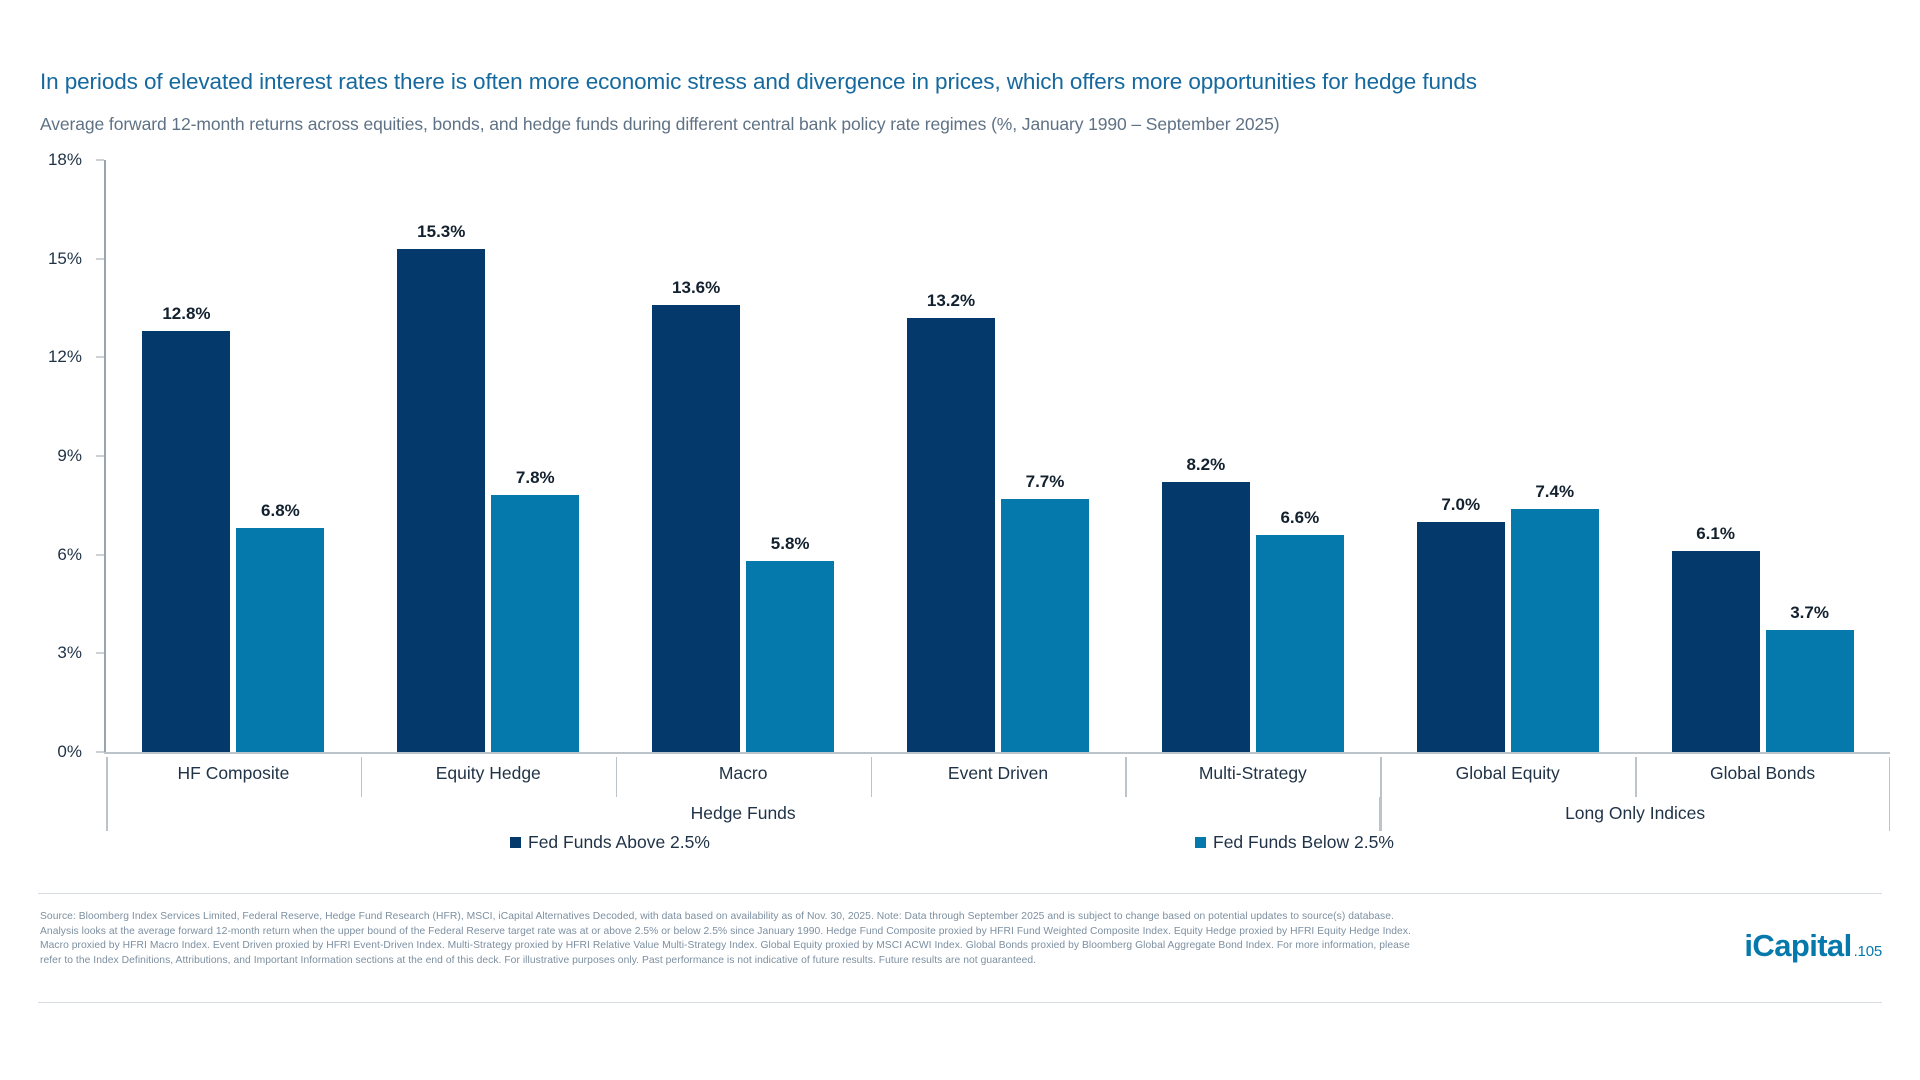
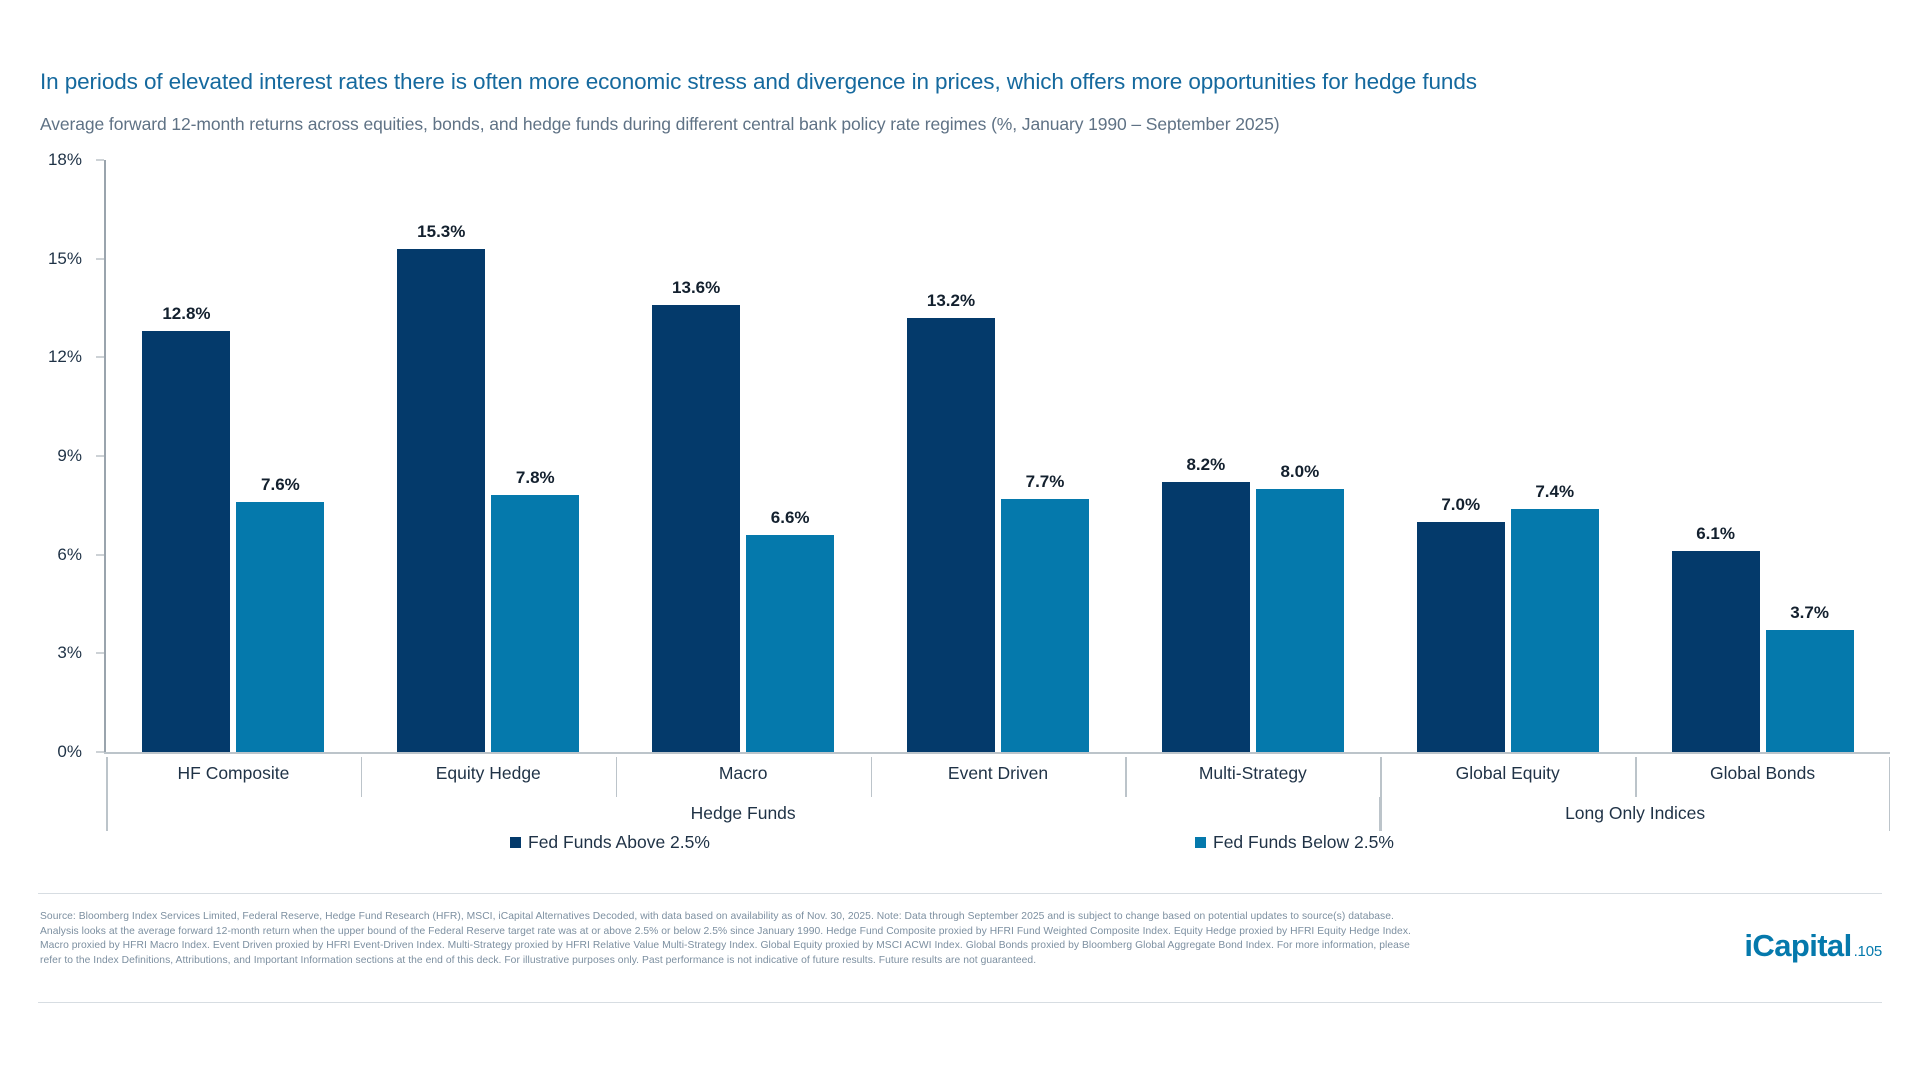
Fed Funds Below 2.5%/HF Composite: 6.8% -> 7.6%
Fed Funds Below 2.5%/Macro: 5.8% -> 6.6%
Fed Funds Below 2.5%/Multi-Strategy: 6.6% -> 8.0%
